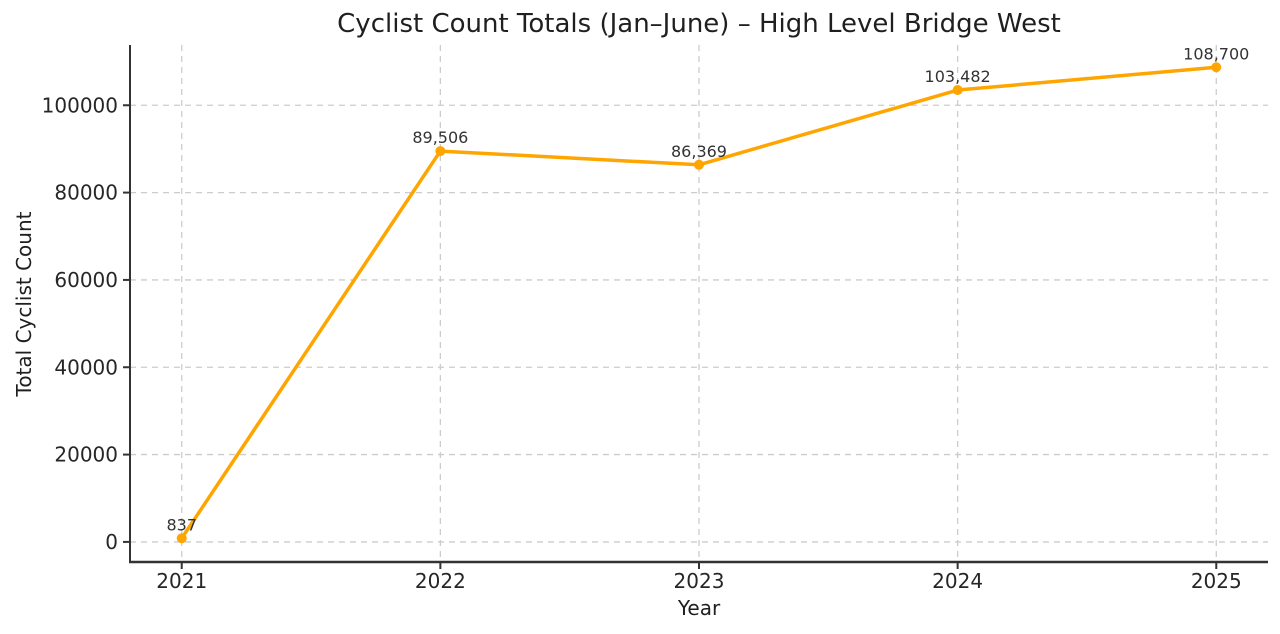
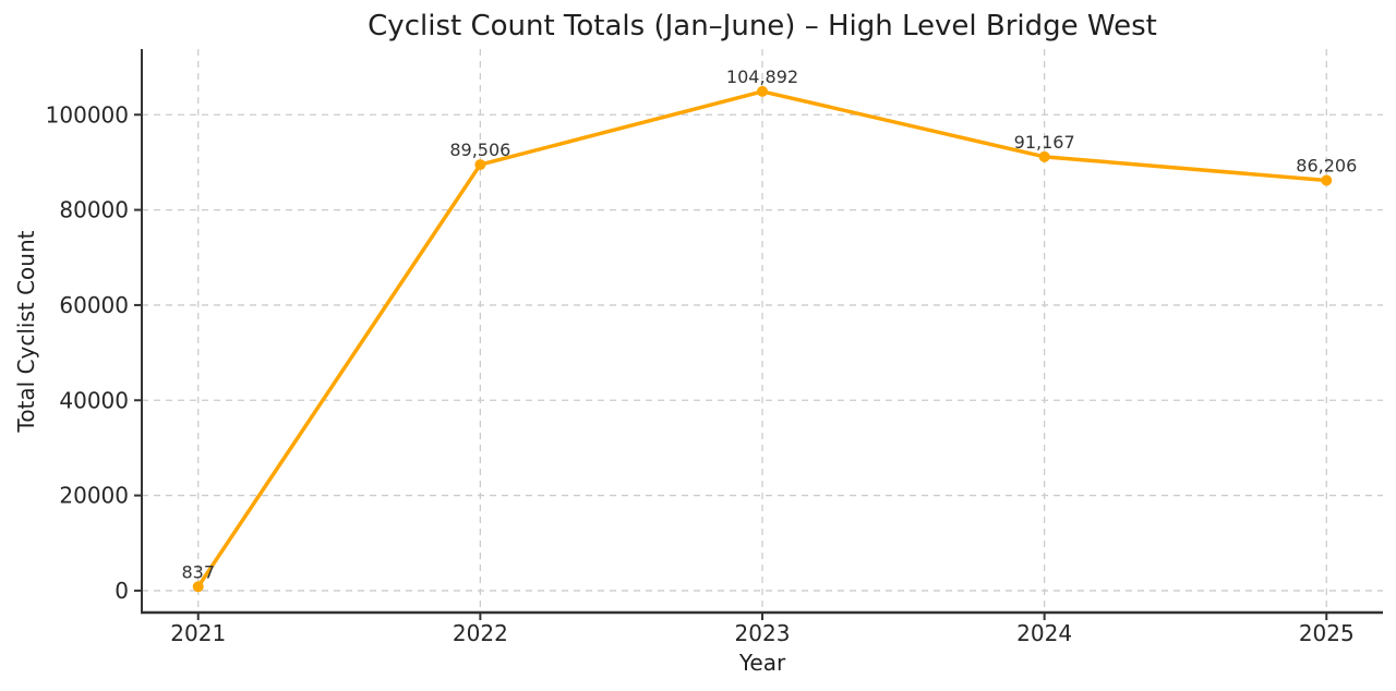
2023: 86,369 -> 104,892
2024: 103,482 -> 91,167
2025: 108,700 -> 86,206
